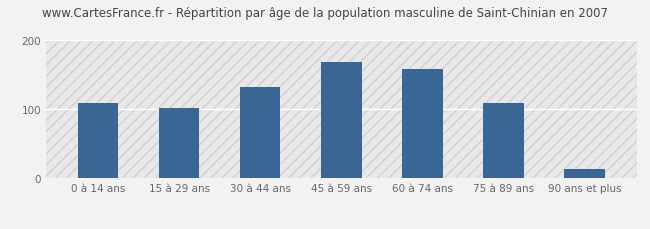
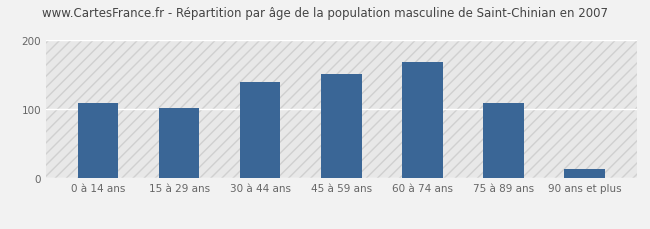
30 à 44 ans: 132 -> 140
45 à 59 ans: 168 -> 152
60 à 74 ans: 158 -> 168
